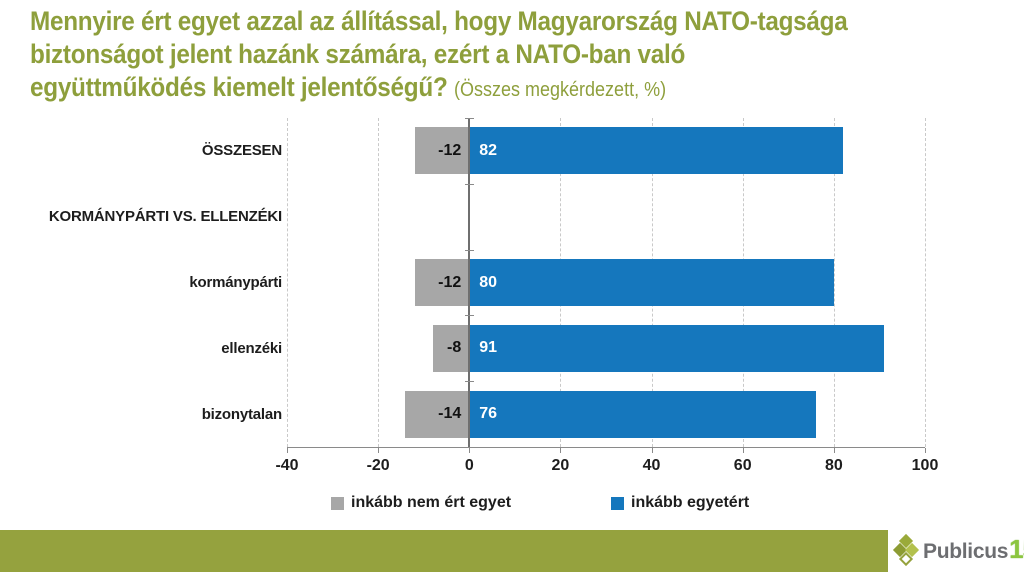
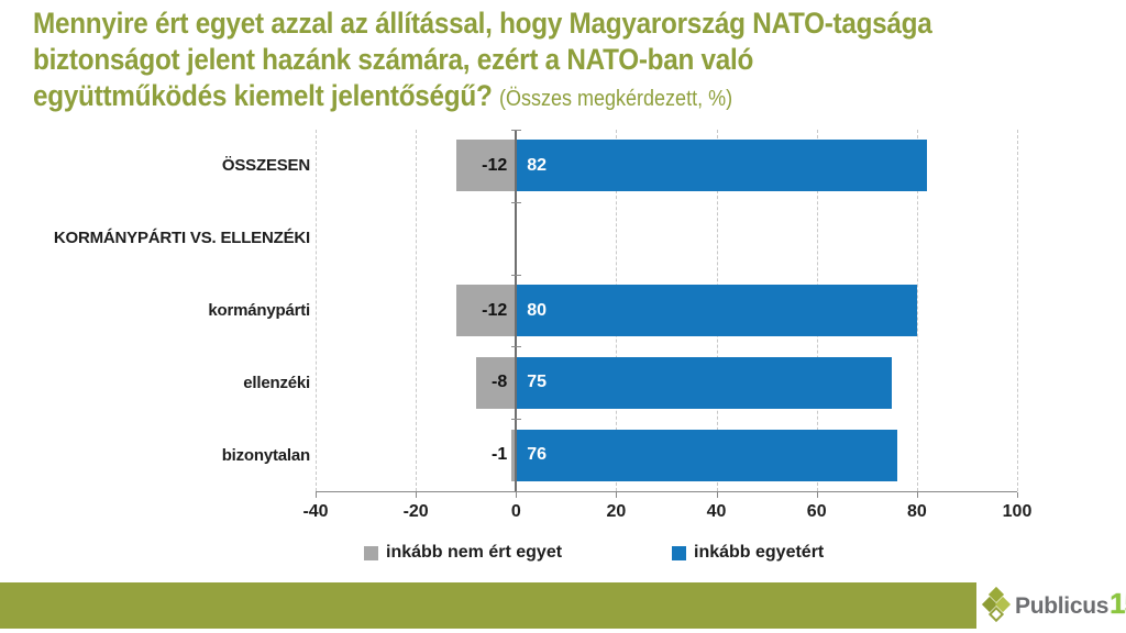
inkább egyetért/ellenzéki: 91 -> 75
inkább nem ért egyet/bizonytalan: -14 -> -1
